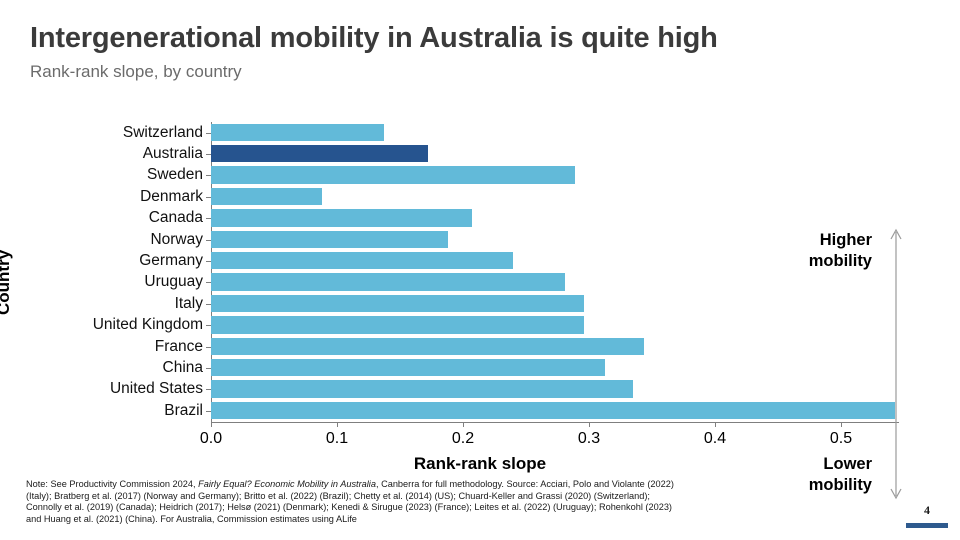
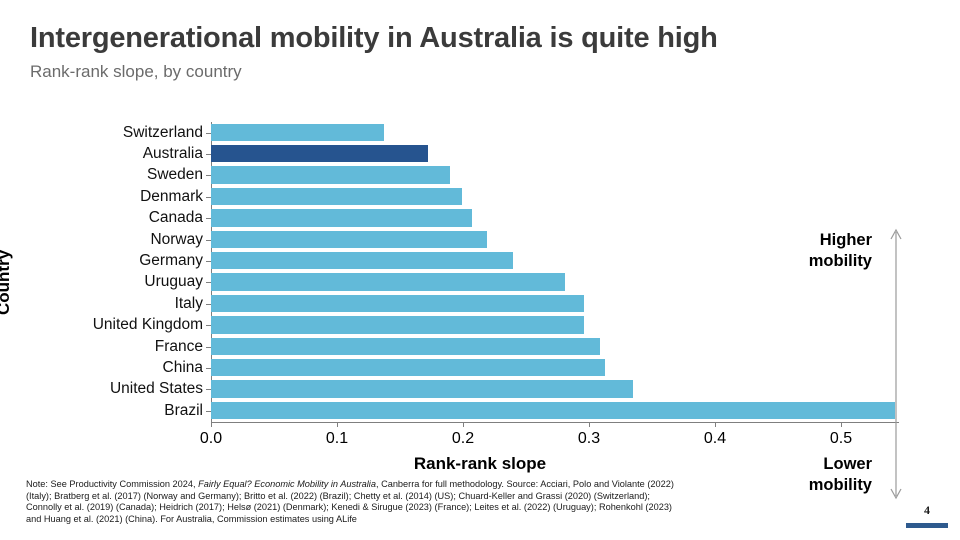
Sweden: 0.289 -> 0.190
Denmark: 0.088 -> 0.199
Norway: 0.188 -> 0.219
France: 0.344 -> 0.309
